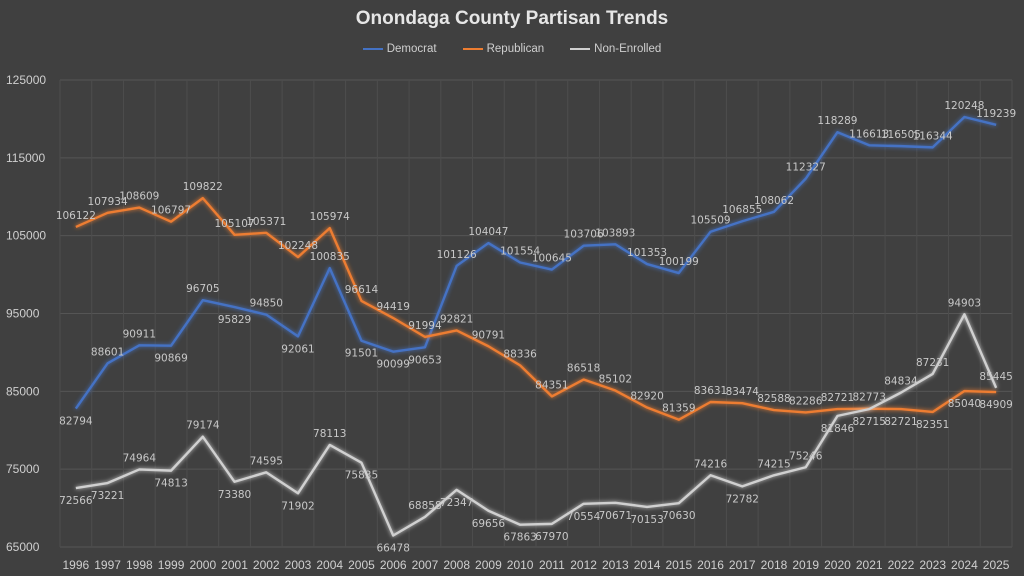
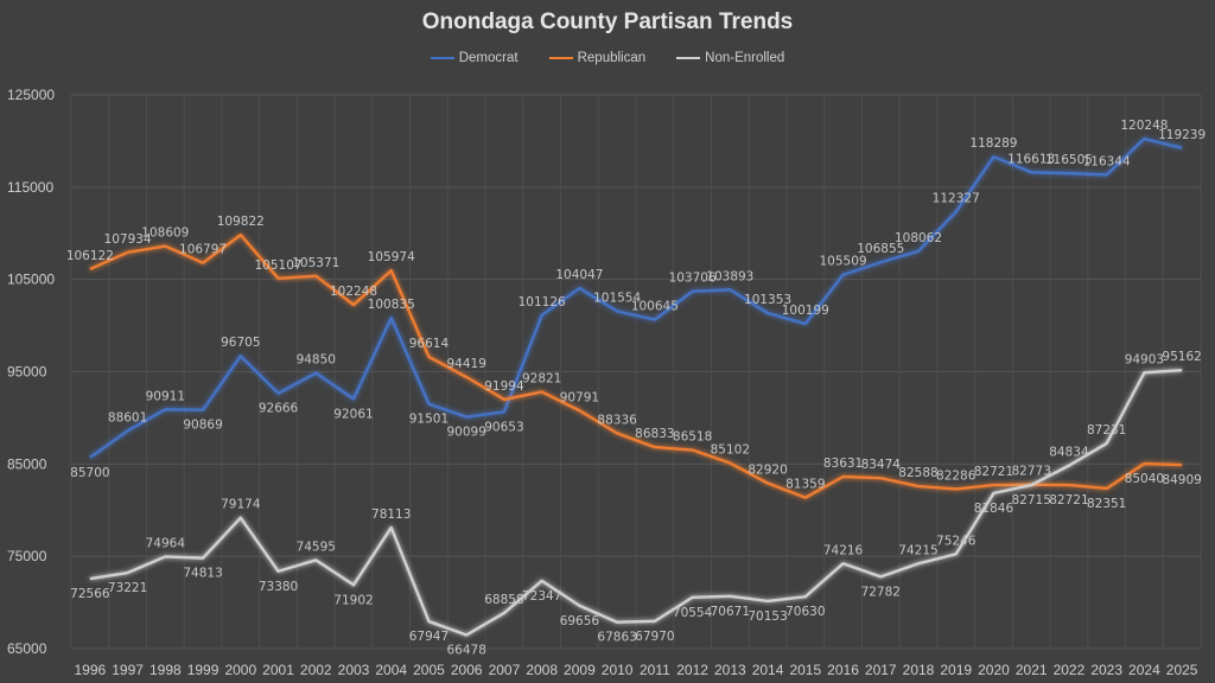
Democrat/1996: 82794 -> 85700
Democrat/2001: 95829 -> 92666
Non-Enrolled/2005: 75835 -> 67947
Republican/2011: 84351 -> 86833
Non-Enrolled/2025: 85445 -> 95162
